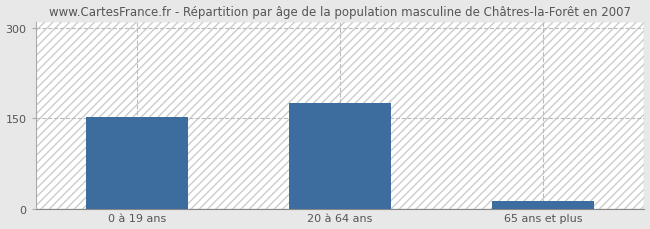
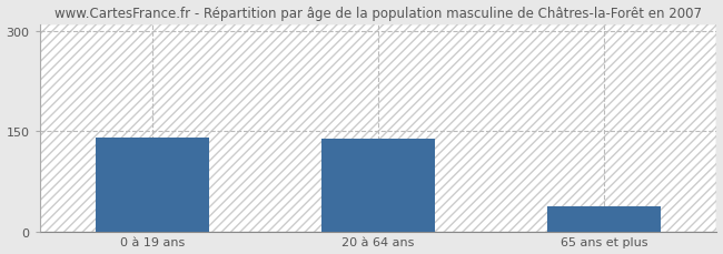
0 à 19 ans: 152 -> 140
20 à 64 ans: 175 -> 138
65 ans et plus: 13 -> 38
